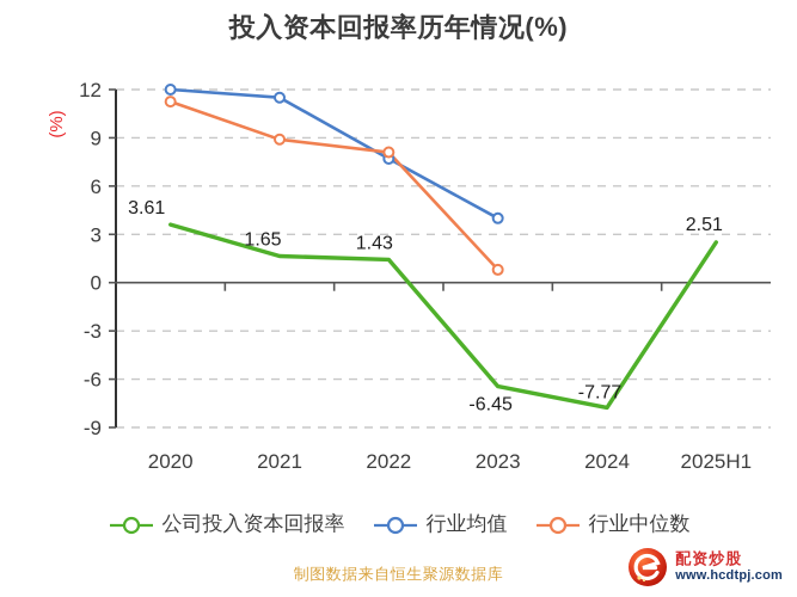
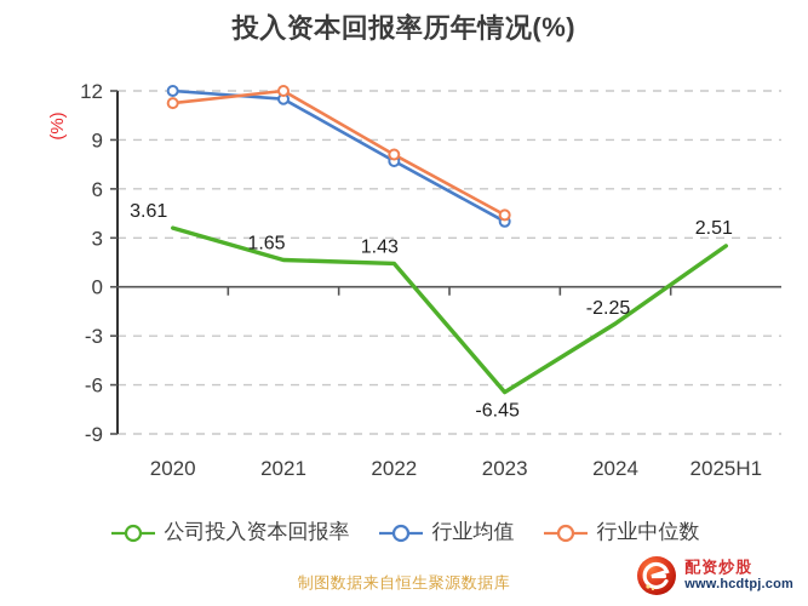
行业中位数/2021: 8.9 -> 12.0
行业中位数/2023: 0.8 -> 4.4
公司投入资本回报率/2024: -7.77 -> -2.25
